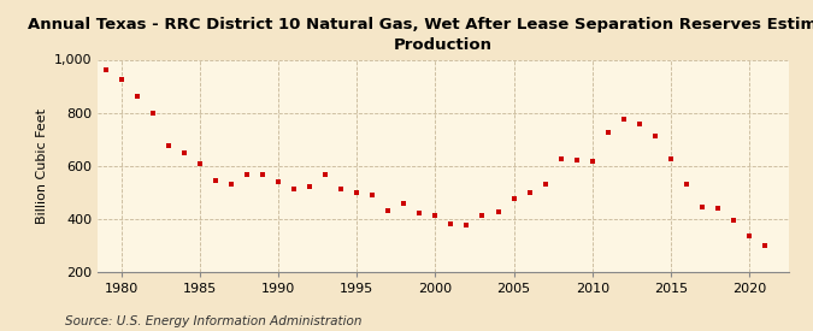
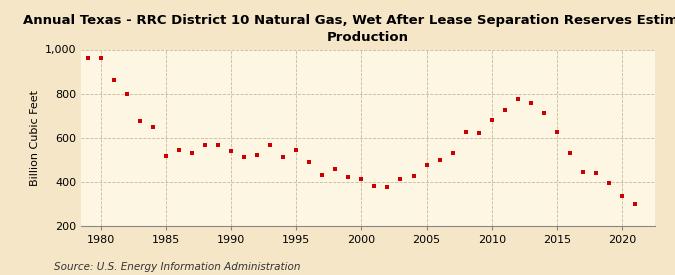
1980: 925 -> 960
1985: 605 -> 515
1995: 500 -> 545
2010: 615 -> 680
